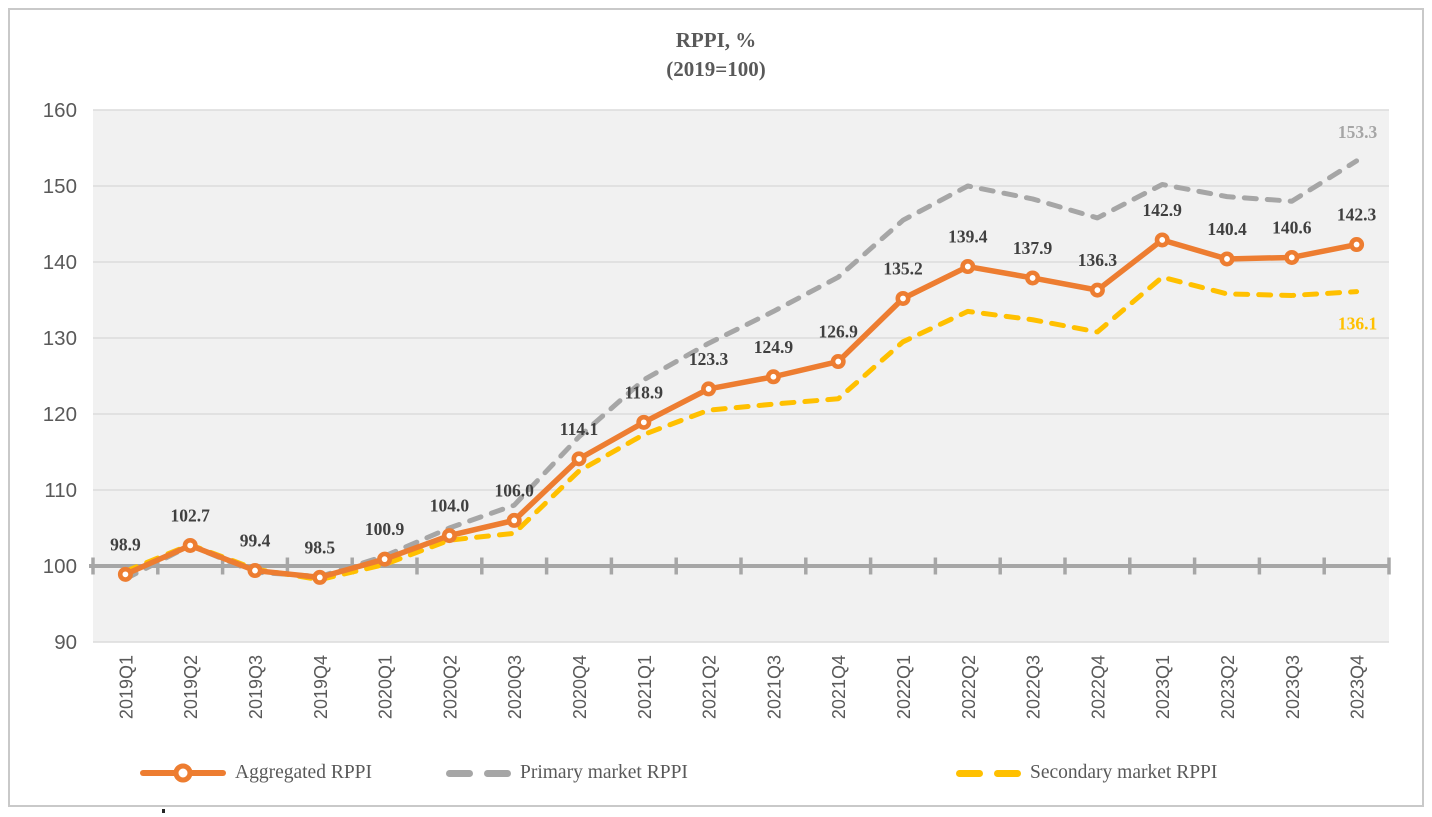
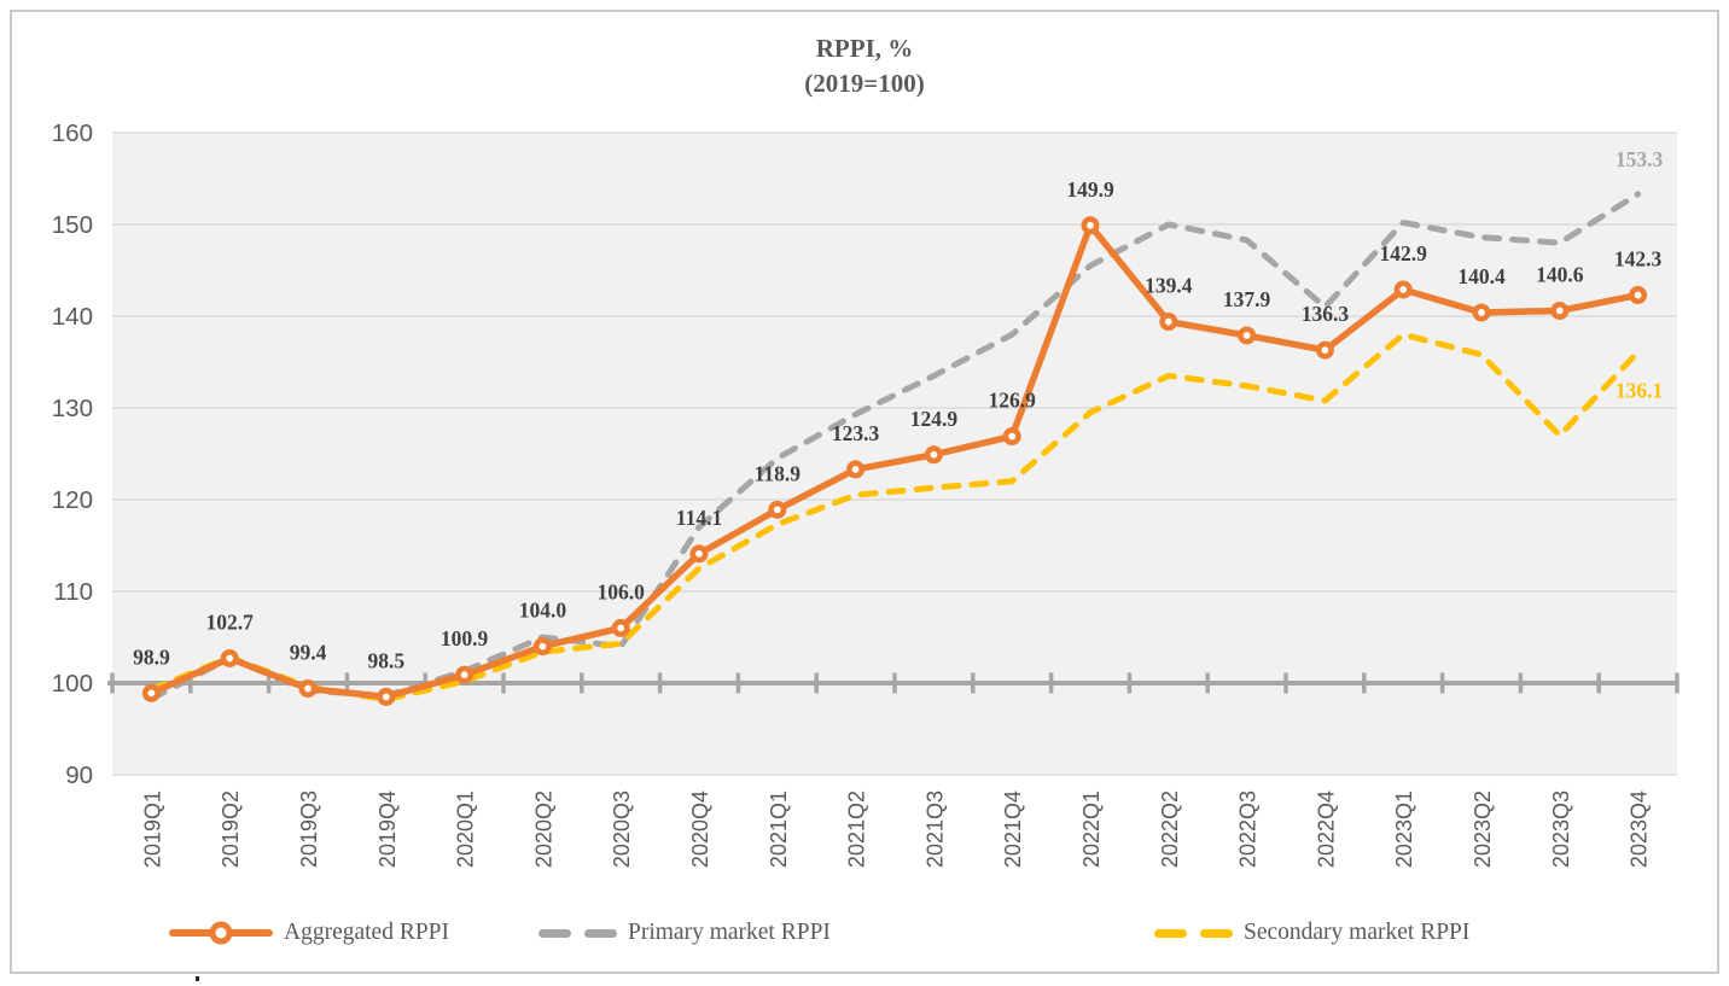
Primary market RPPI/2020Q3: 108 -> 104
Aggregated RPPI/2022Q1: 135.2 -> 149.9
Primary market RPPI/2022Q4: 146 -> 141
Secondary market RPPI/2023Q3: 136 -> 127
